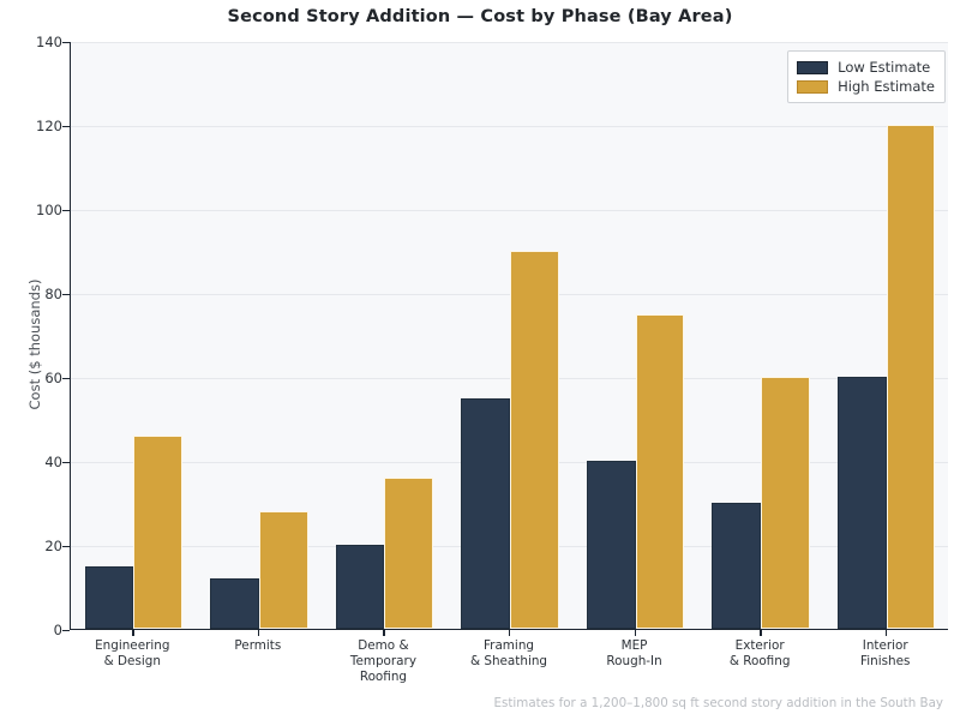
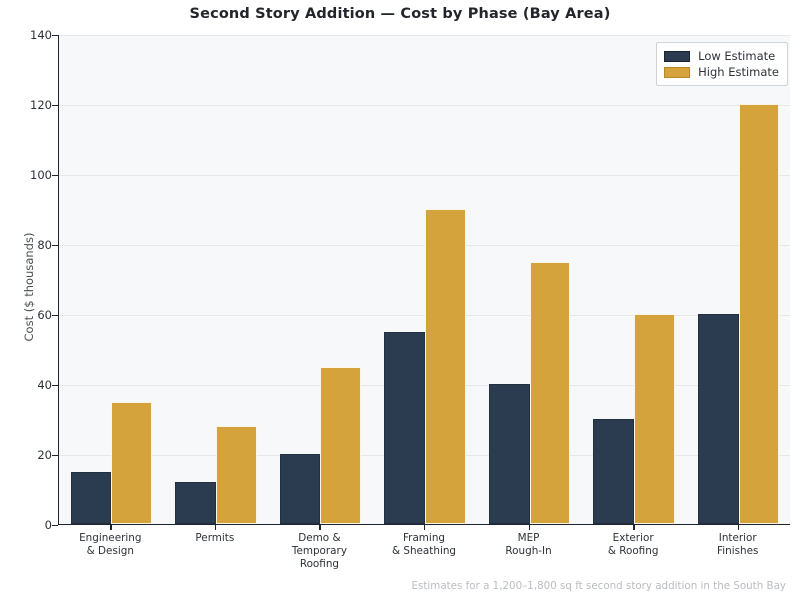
High Estimate/Engineering & Design: 46 -> 35
High Estimate/Demo & Temporary Roofing: 36 -> 45
